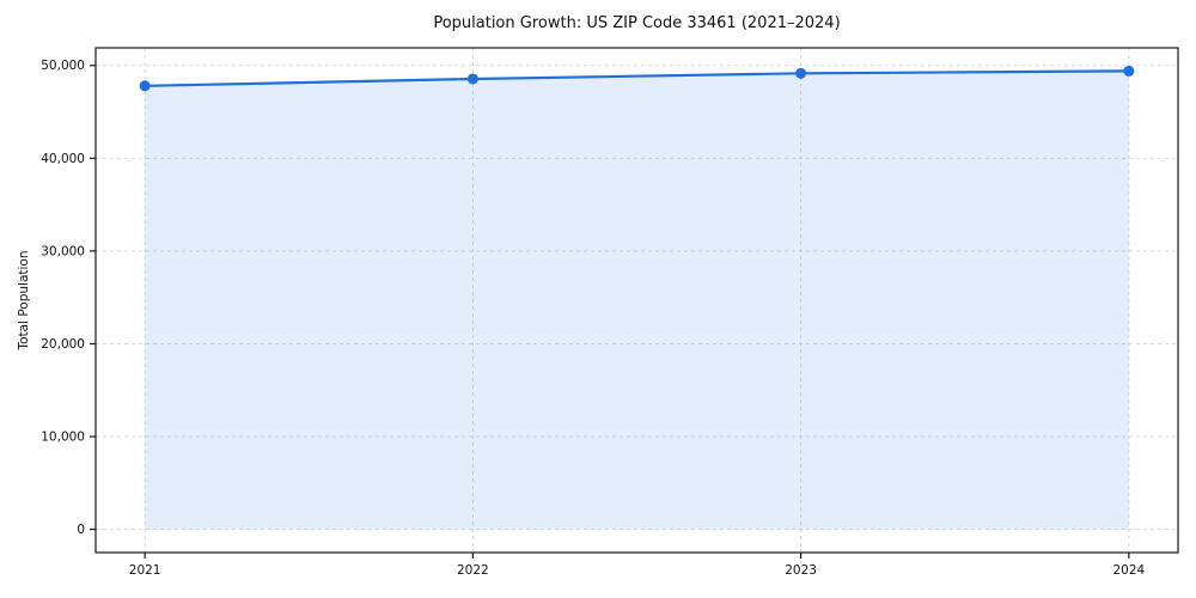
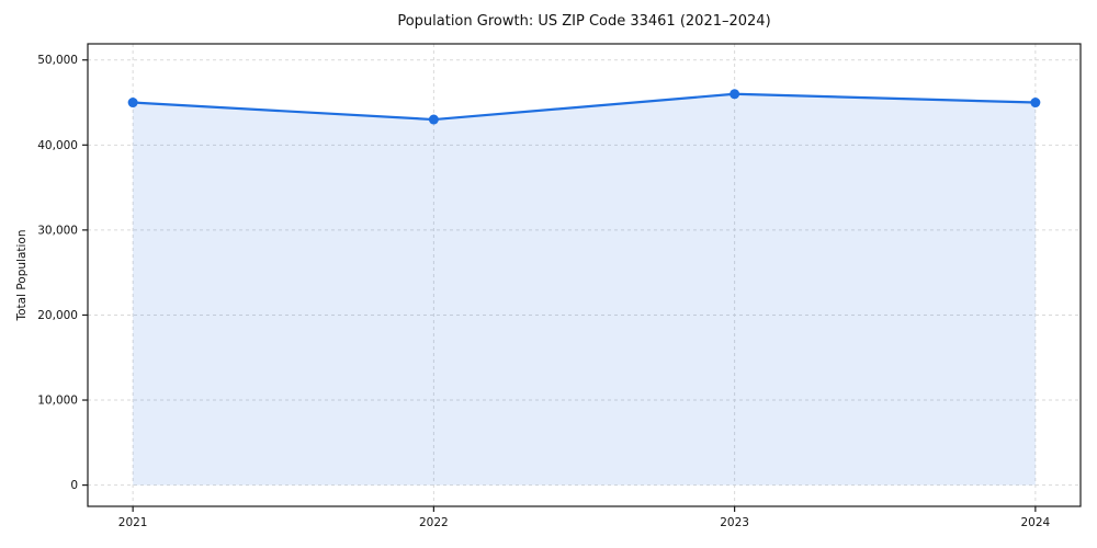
2021: 48000 -> 45000
2022: 49000 -> 43000
2023: 49000 -> 46000
2024: 49000 -> 45000
